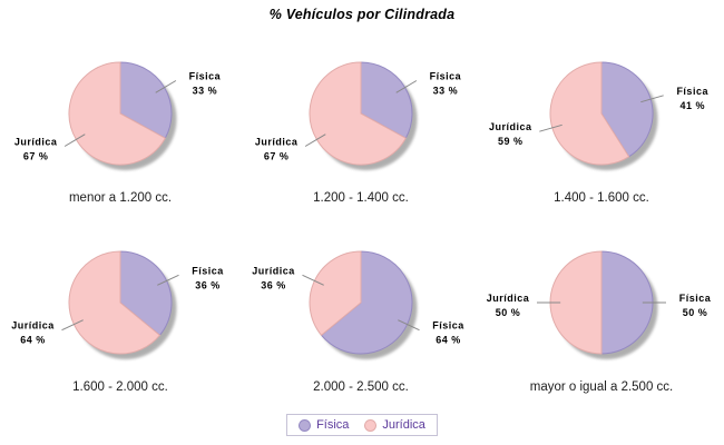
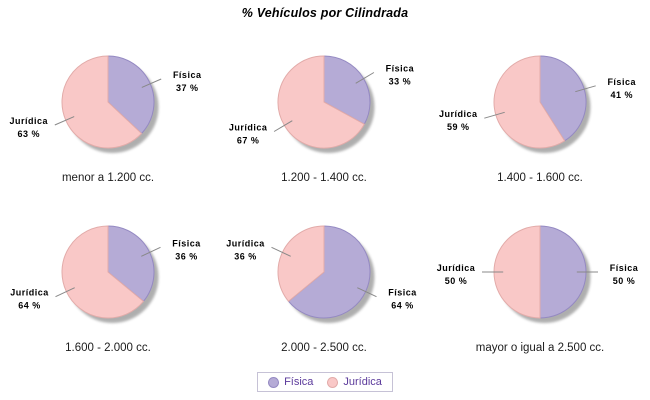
menor a 1.200 cc./Física: 33 -> 37
menor a 1.200 cc./Jurídica: 67 -> 63
